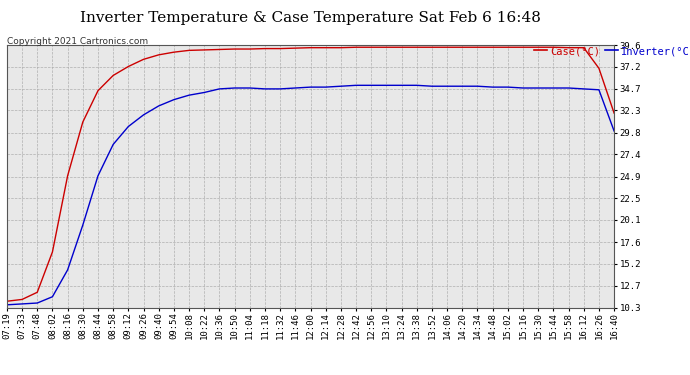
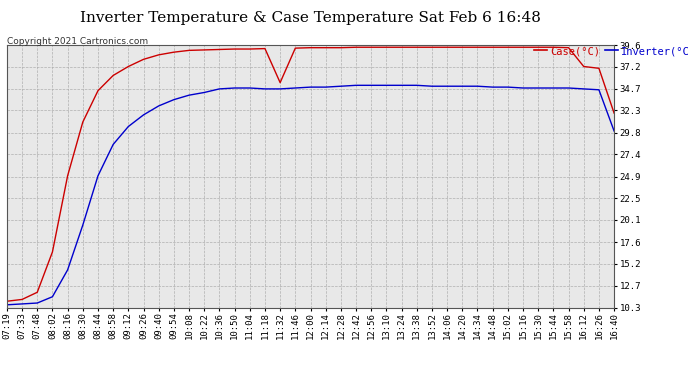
Case(°C)/11:32: 39.2 -> 35.4
Case(°C)/16:12: 39.3 -> 37.2
